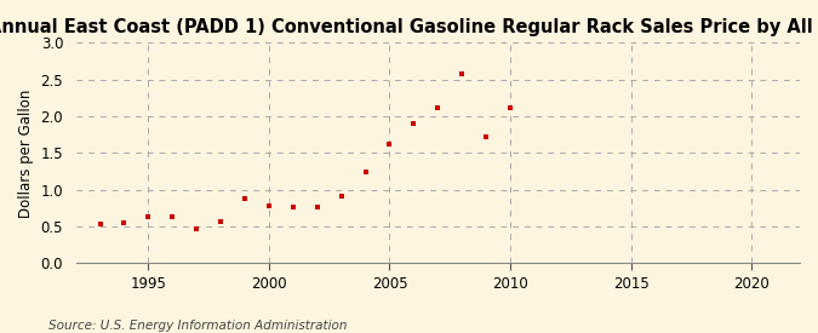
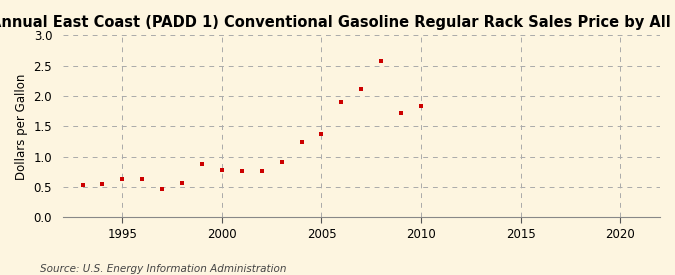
2005: 1.62 -> 1.38
2010: 2.11 -> 1.84
